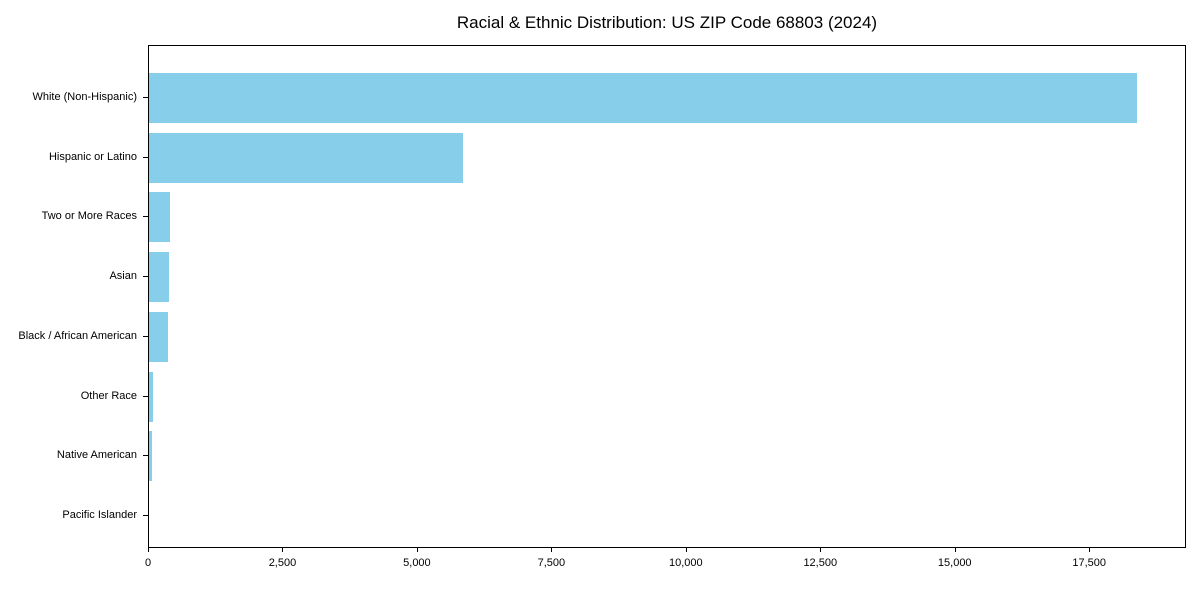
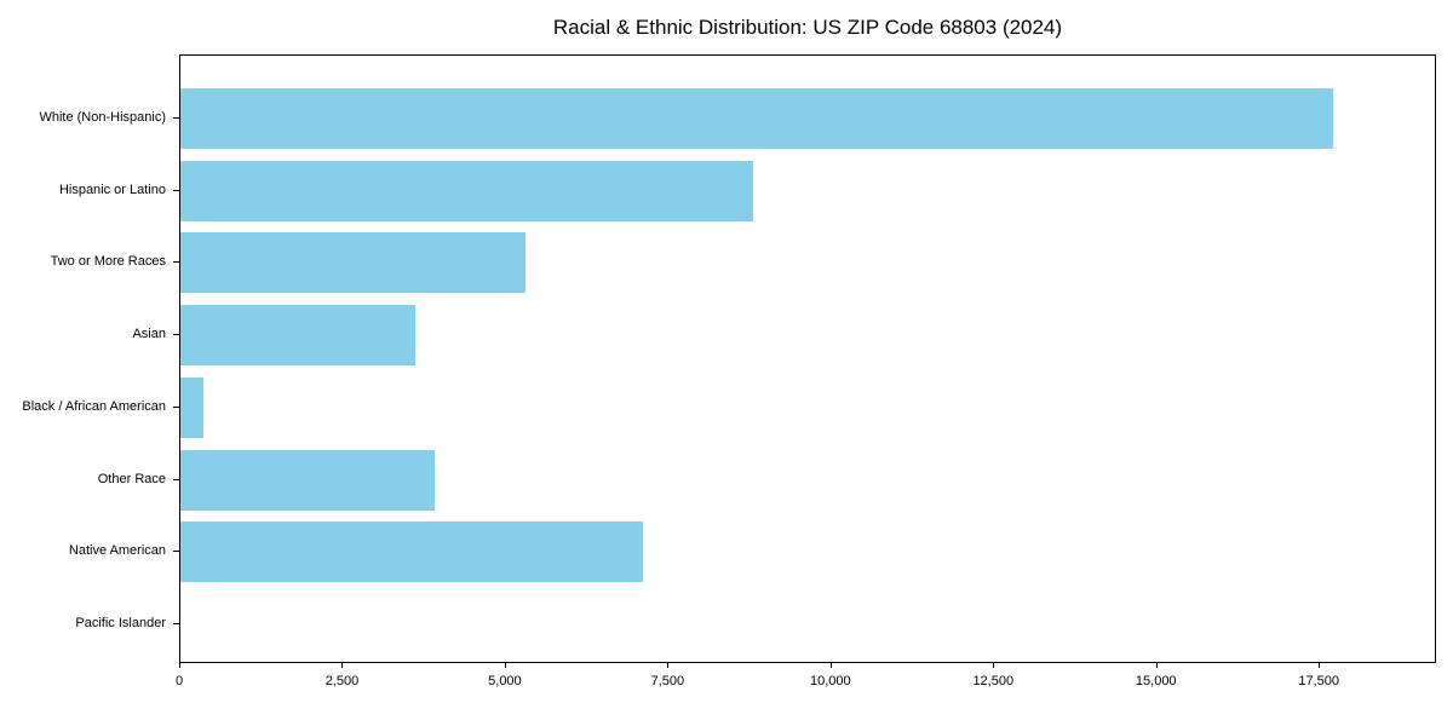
White (Non-Hispanic): 18400 -> 17700
Hispanic or Latino: 5800 -> 8800
Two or More Races: 400 -> 5300
Asian: 400 -> 3600
Other Race: 100 -> 3900
Native American: 100 -> 7100
